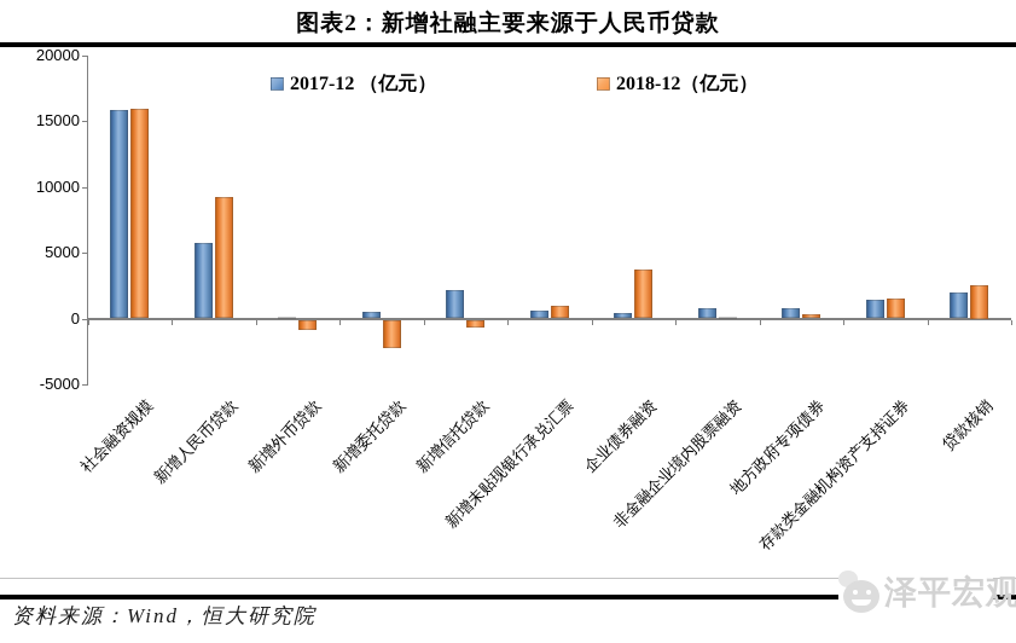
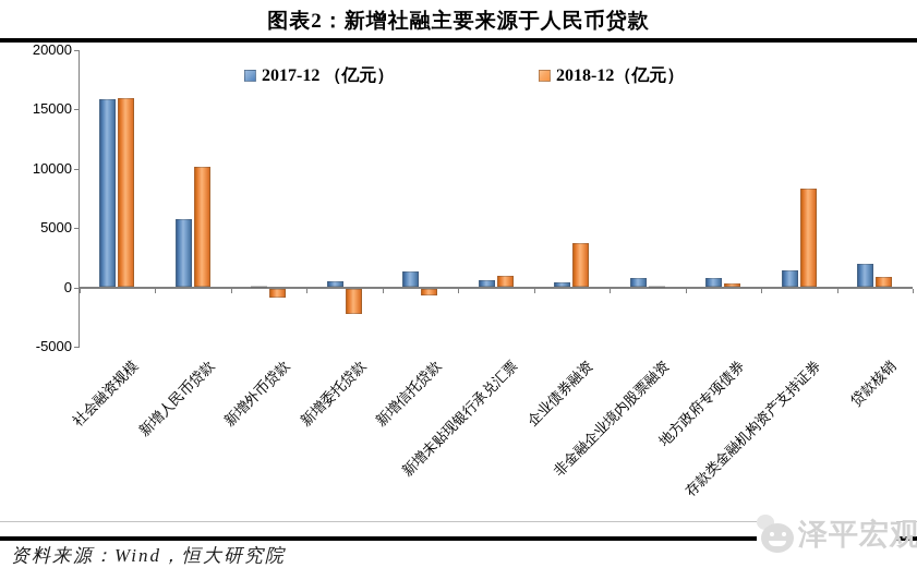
2018-12（亿元）/新增人民币贷款: 9200 -> 10100
2017-12 （亿元）/新增信托贷款: 2200 -> 1300
2018-12（亿元）/存款类金融机构资产支持证券: 1500 -> 8300
2018-12（亿元）/贷款核销: 2500 -> 900
